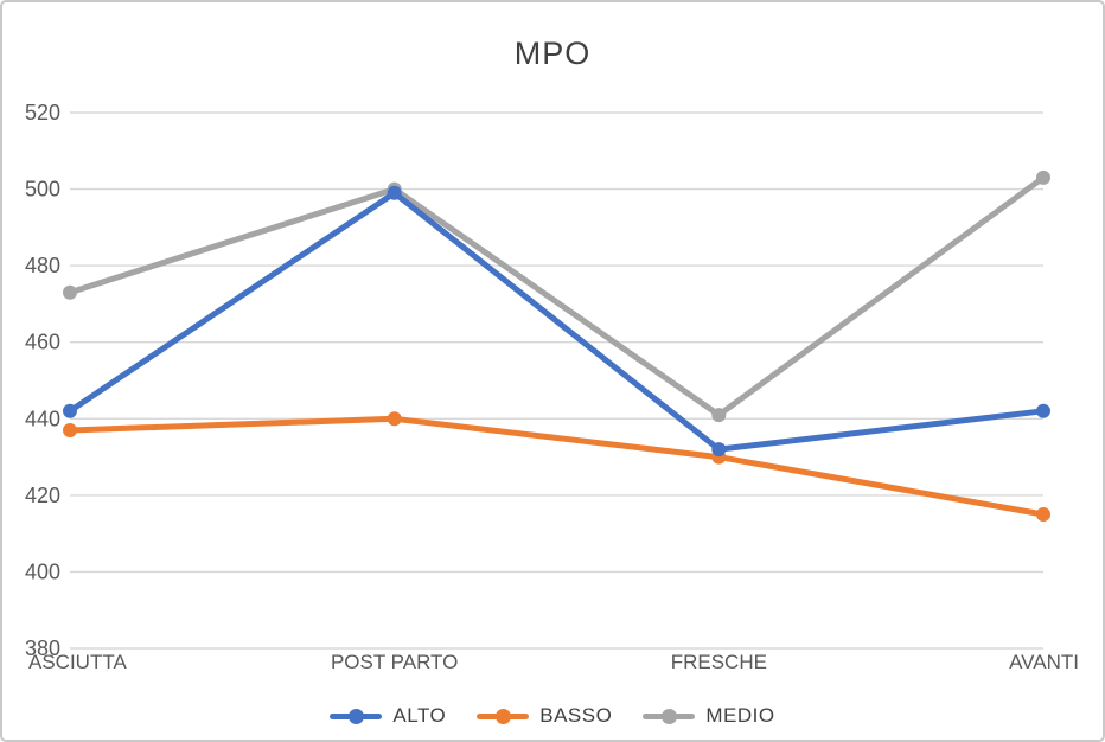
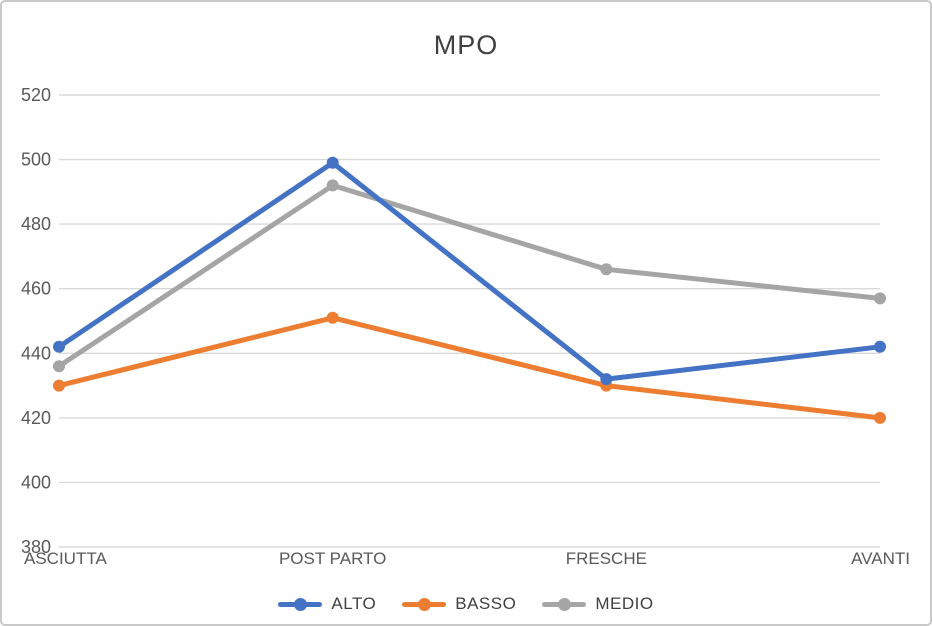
BASSO/ASCIUTTA: 437 -> 430
MEDIO/ASCIUTTA: 473 -> 436
BASSO/POST PARTO: 440 -> 451
MEDIO/POST PARTO: 500 -> 492
MEDIO/FRESCHE: 441 -> 466
BASSO/AVANTI: 415 -> 420
MEDIO/AVANTI: 503 -> 457
